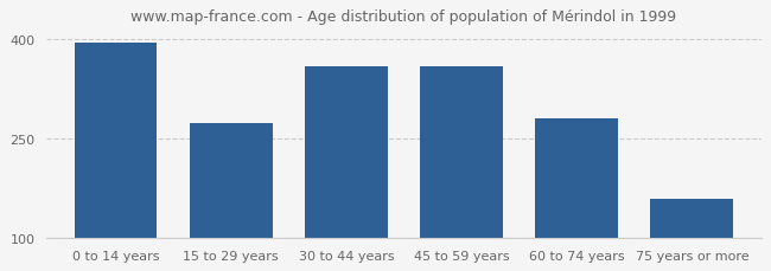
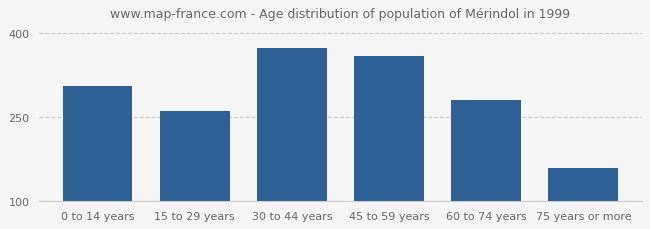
0 to 14 years: 394 -> 305
15 to 29 years: 272 -> 260
30 to 44 years: 358 -> 372
